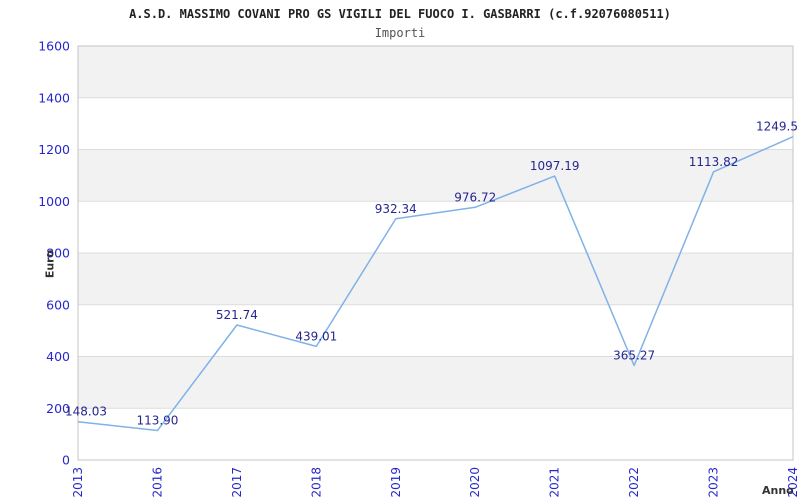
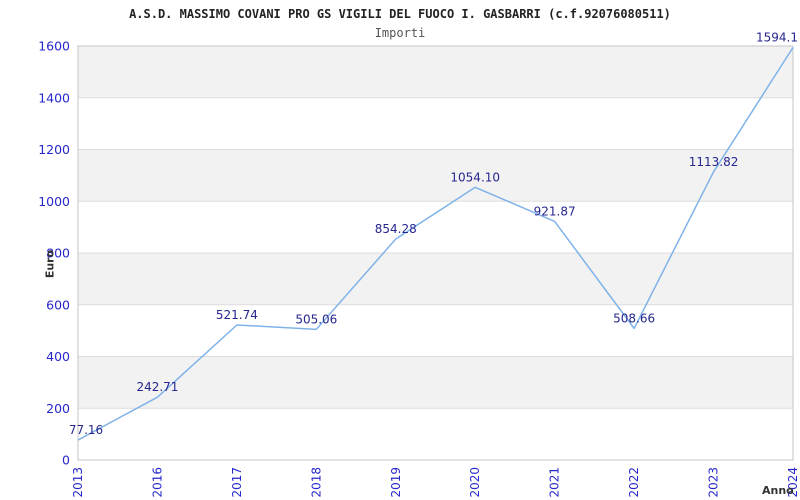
2013: 148.03 -> 77.16
2016: 113.90 -> 242.71
2018: 439.01 -> 505.06
2019: 932.34 -> 854.28
2020: 976.72 -> 1054.10
2021: 1097.19 -> 921.87
2022: 365.27 -> 508.66
2024: 1249.5 -> 1594.1
